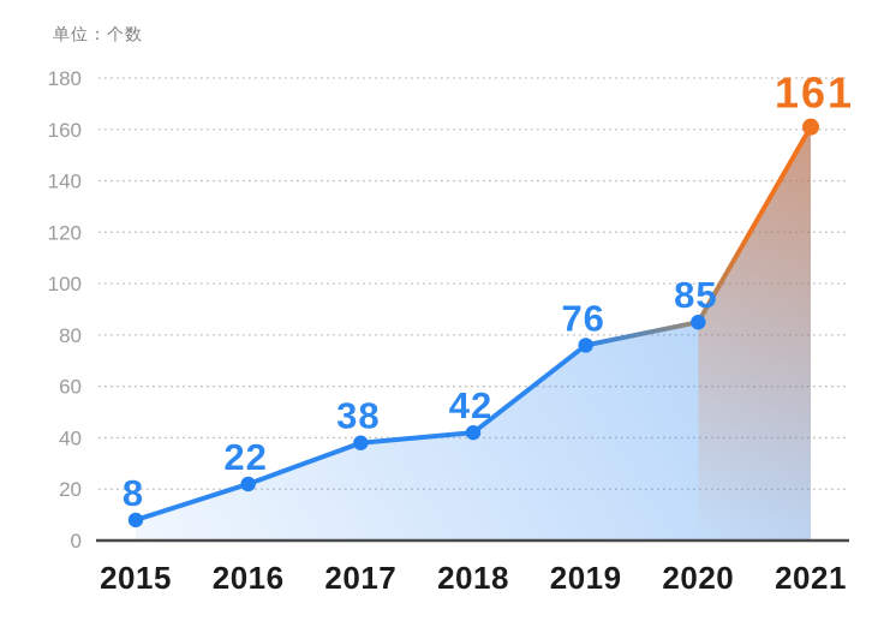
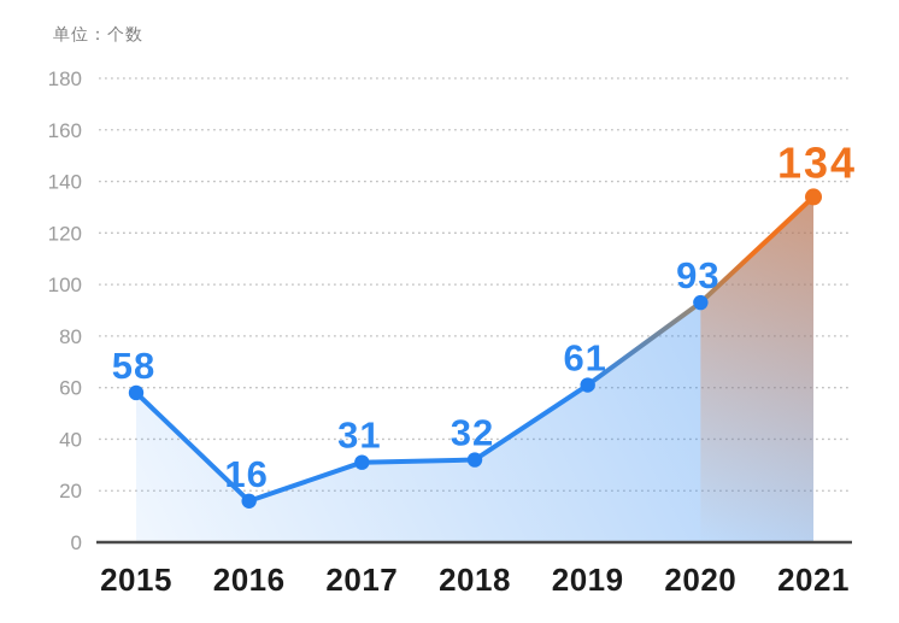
2015: 8 -> 58
2016: 22 -> 16
2017: 38 -> 31
2018: 42 -> 32
2019: 76 -> 61
2020: 85 -> 93
2021: 161 -> 134
